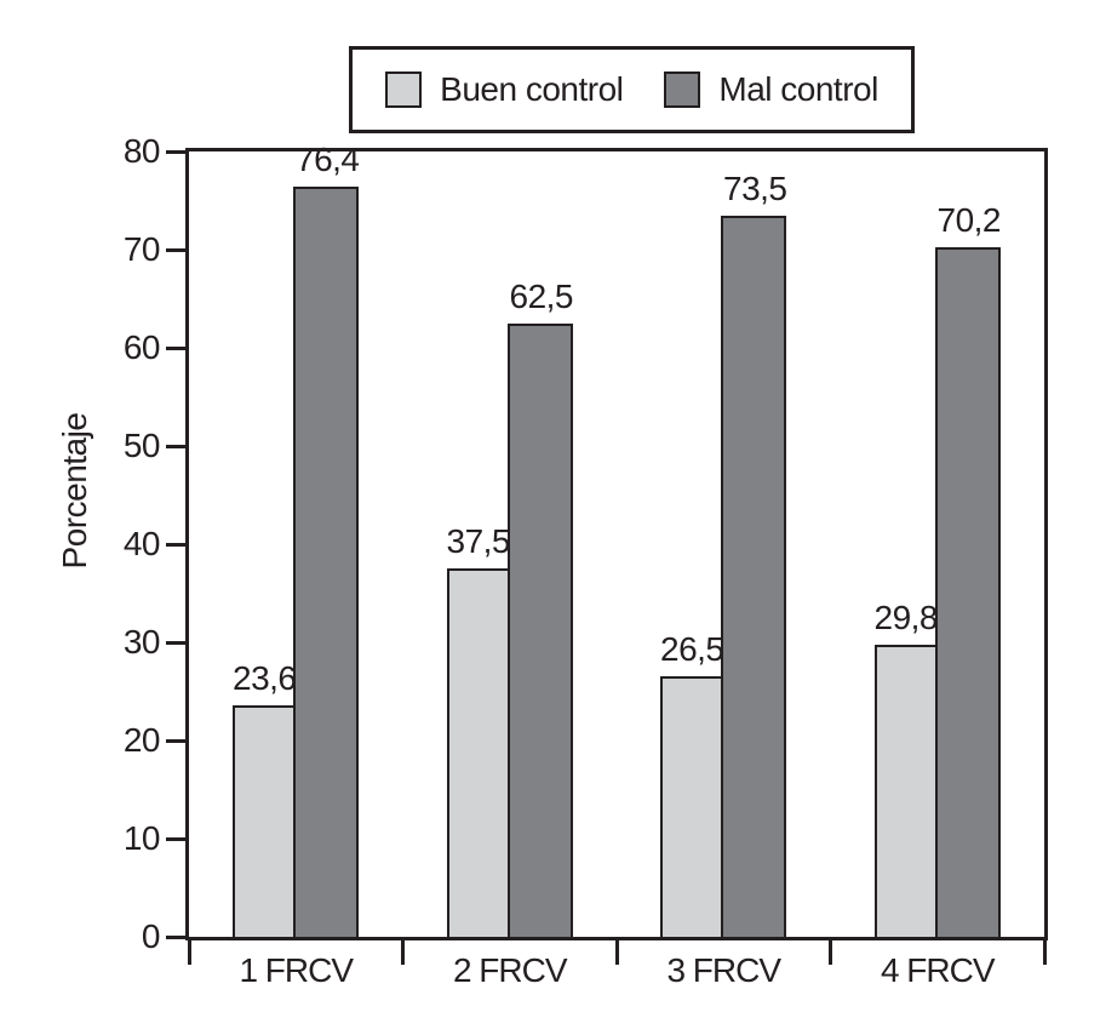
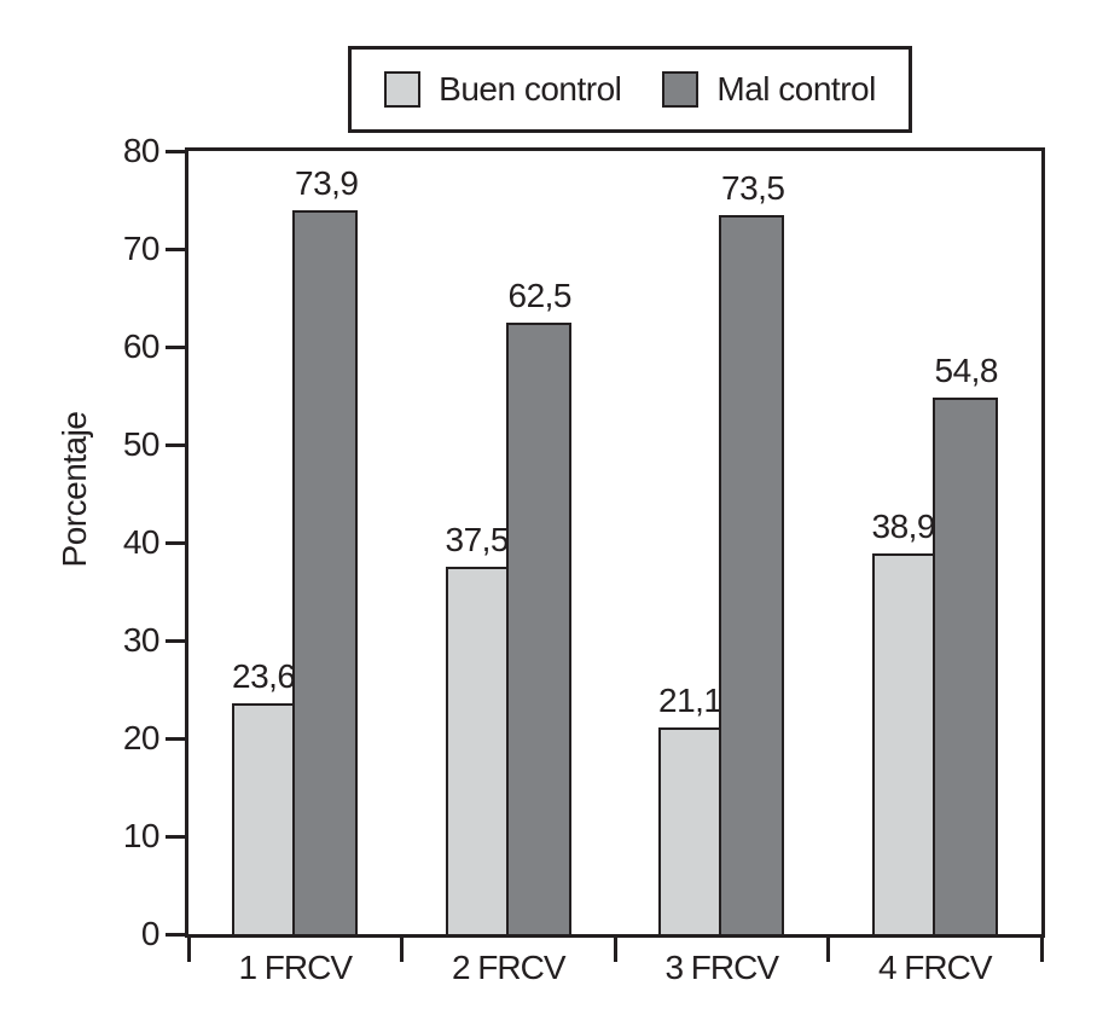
Mal control/1 FRCV: 76,4 -> 73,9
Buen control/3 FRCV: 26,5 -> 21,1
Buen control/4 FRCV: 29,8 -> 38,9
Mal control/4 FRCV: 70,2 -> 54,8
